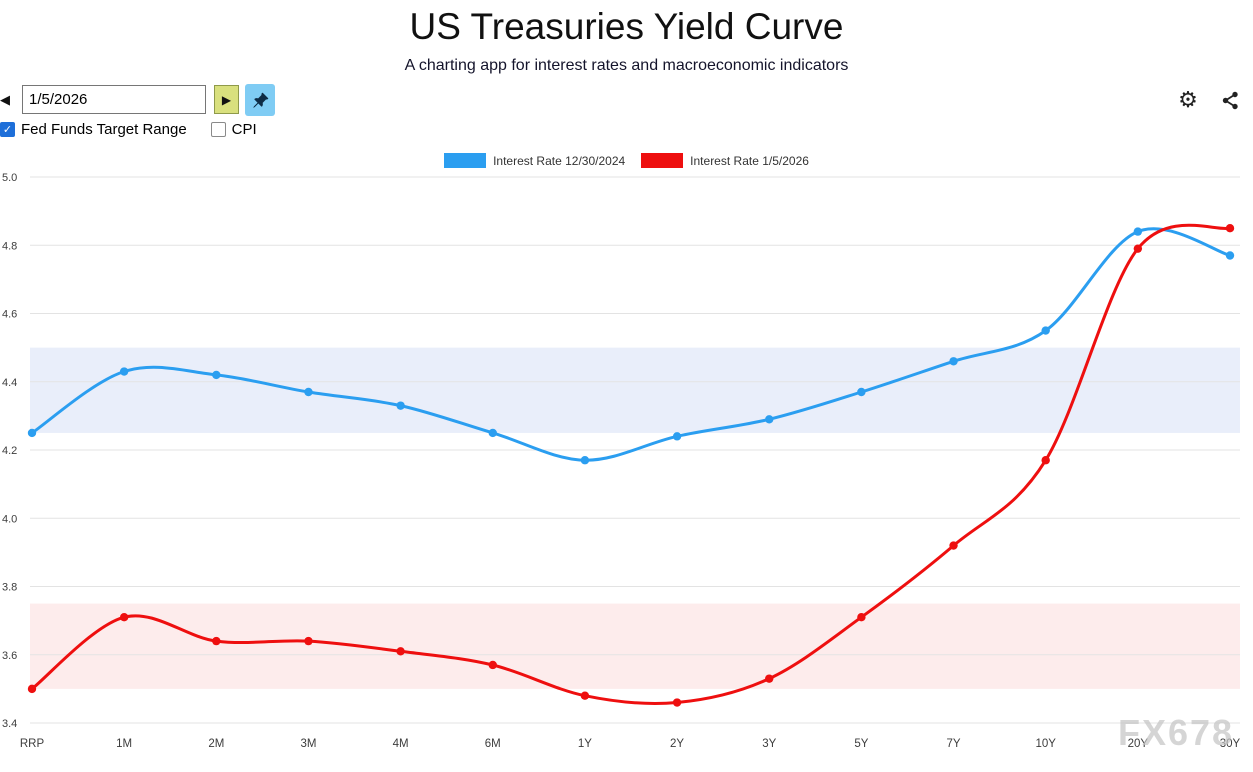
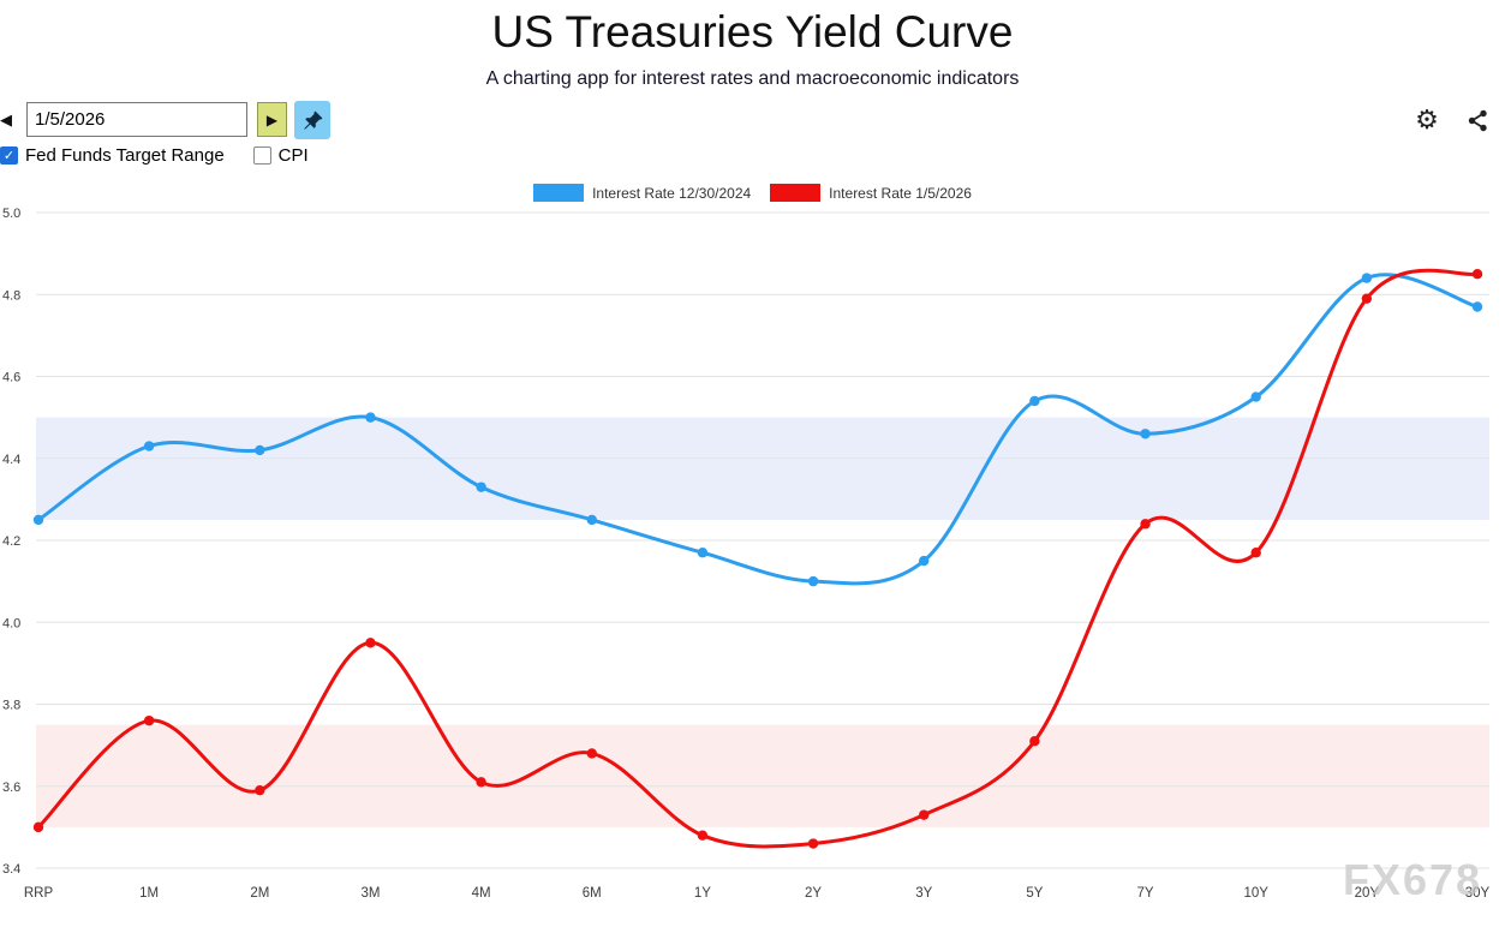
Interest Rate 1/5/2026/1M: 3.71 -> 3.76
Interest Rate 1/5/2026/2M: 3.64 -> 3.59
Interest Rate 12/30/2024/3M: 4.37 -> 4.50
Interest Rate 1/5/2026/3M: 3.64 -> 3.95
Interest Rate 1/5/2026/6M: 3.57 -> 3.68
Interest Rate 12/30/2024/2Y: 4.24 -> 4.10
Interest Rate 12/30/2024/3Y: 4.29 -> 4.15
Interest Rate 12/30/2024/5Y: 4.37 -> 4.54
Interest Rate 1/5/2026/7Y: 3.92 -> 4.24
